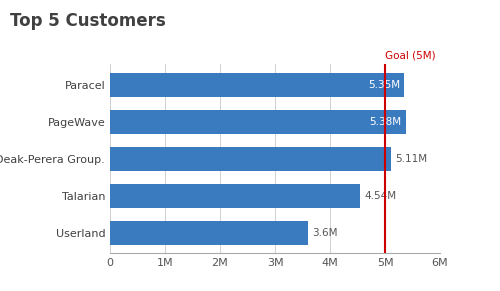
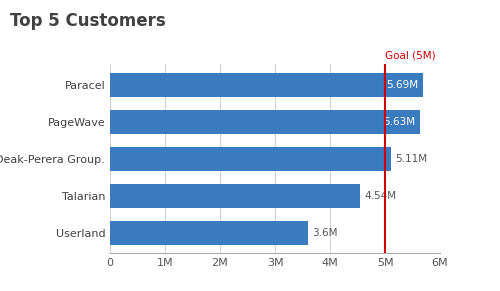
Paracel: 5.35M -> 5.69M
PageWave: 5.38M -> 5.63M
